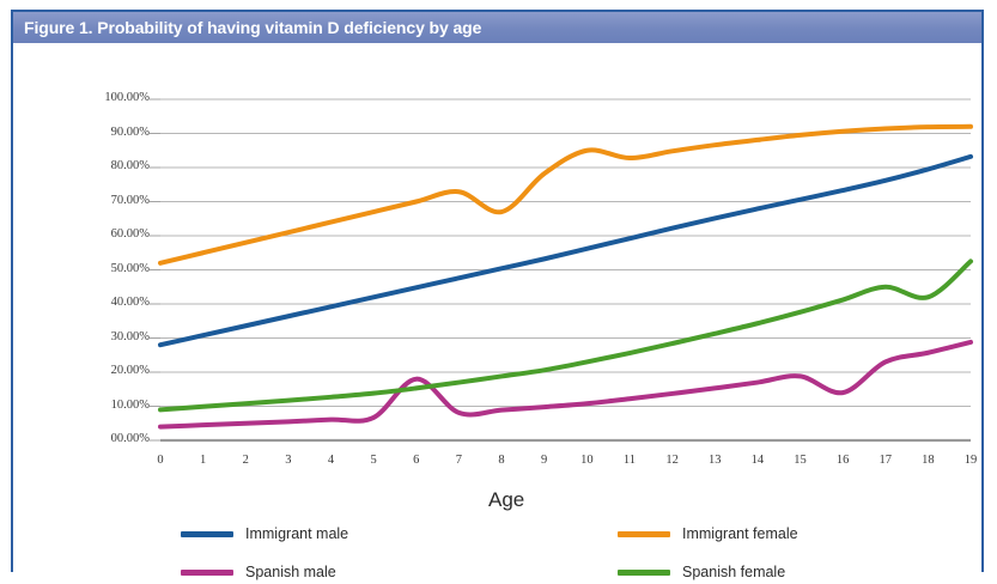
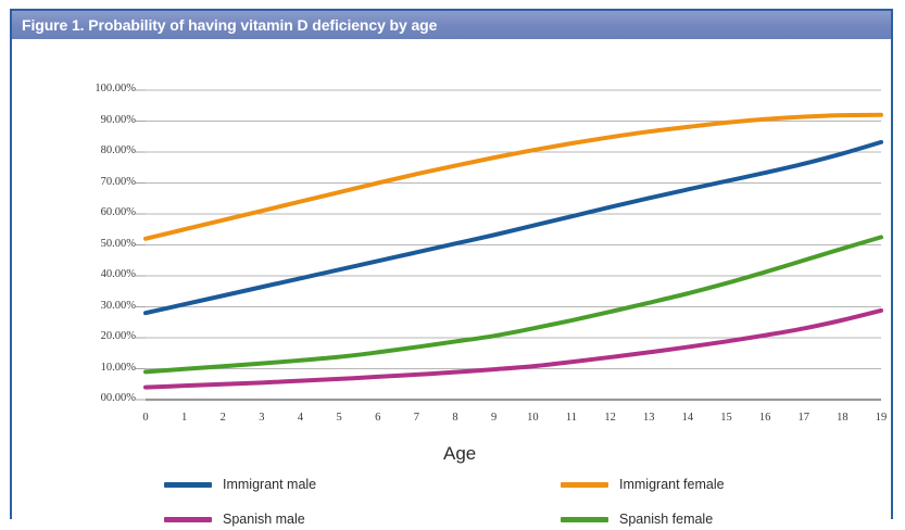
Spanish male/6: 18% -> 7%
Immigrant female/8: 67% -> 76%
Immigrant female/10: 85% -> 81%
Spanish male/16: 14% -> 21%
Spanish female/18: 42% -> 49%
